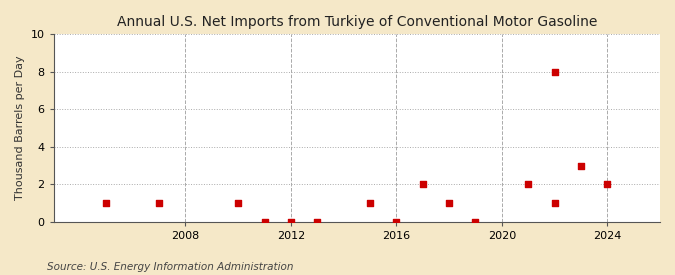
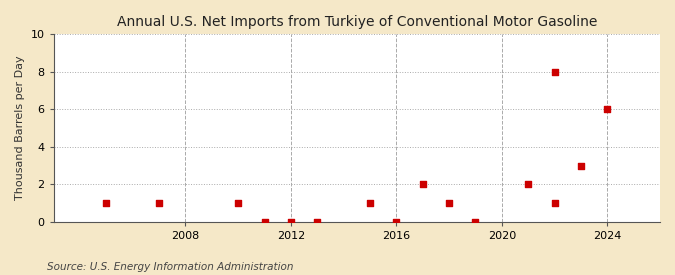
2024: 2 -> 6
